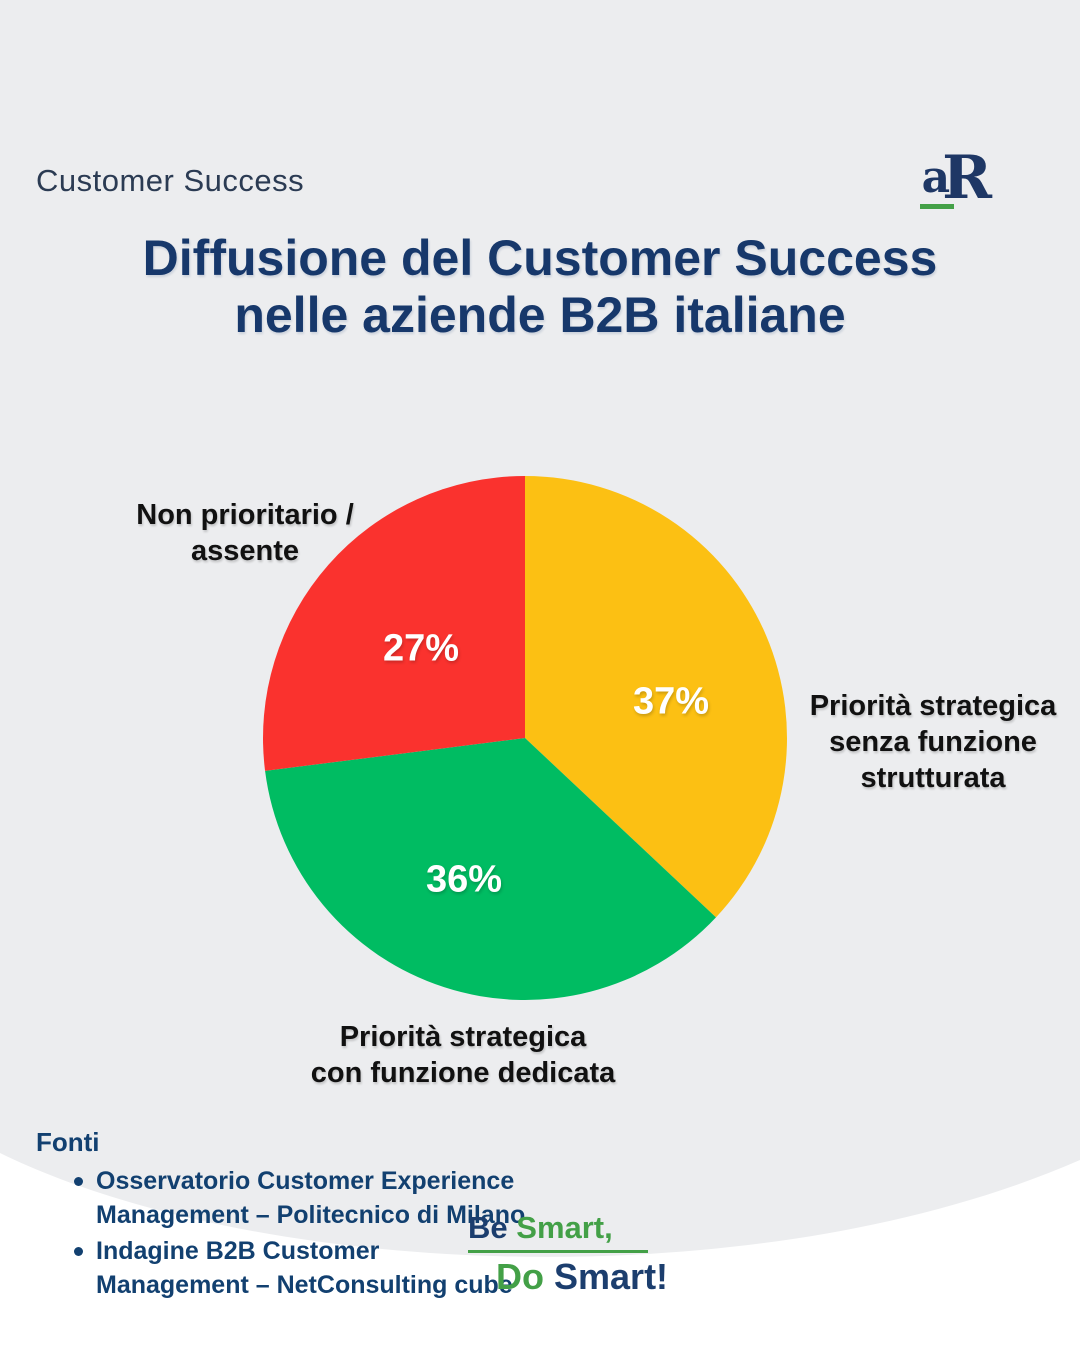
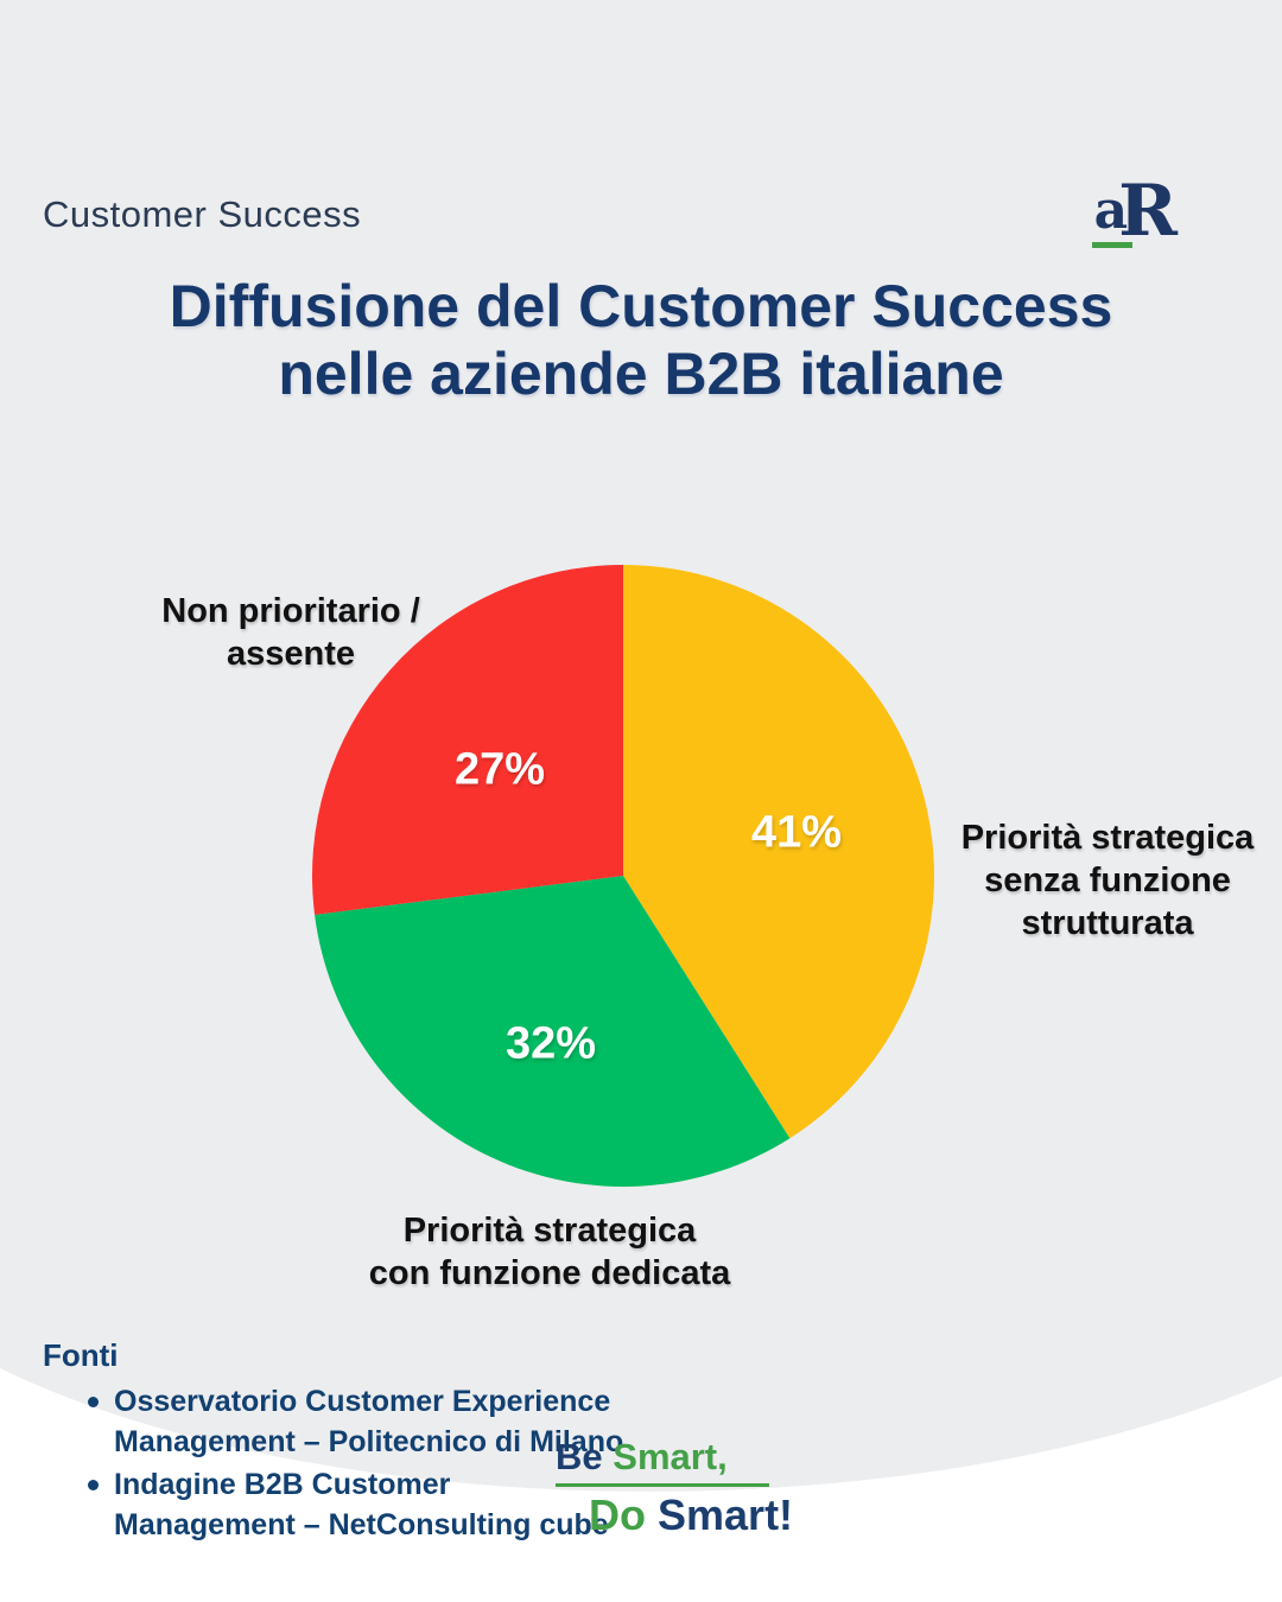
Priorità strategica senza funzione strutturata: 37% -> 41%
Priorità strategica con funzione dedicata: 36% -> 32%
